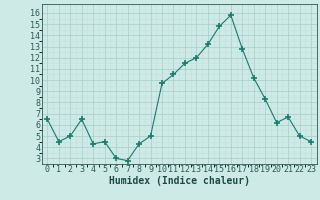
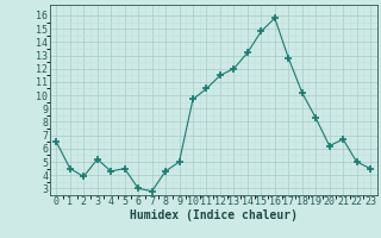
2: 5.0 -> 3.9
3: 6.5 -> 5.2
